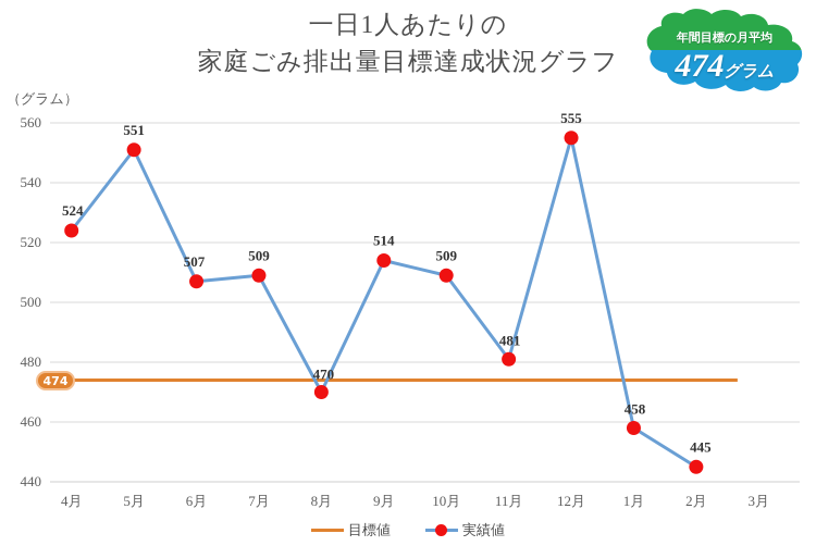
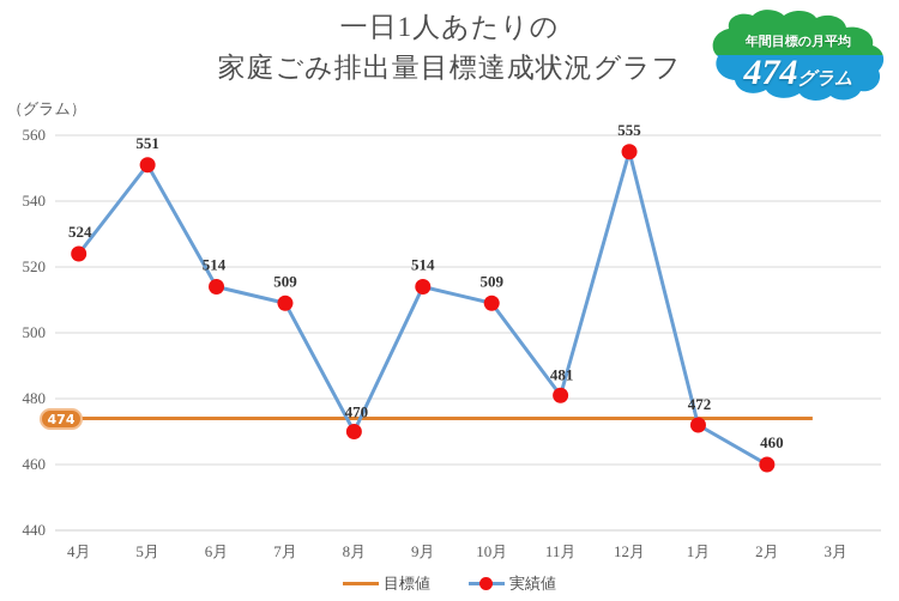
実績値/6月: 507 -> 514
実績値/1月: 458 -> 472
実績値/2月: 445 -> 460
